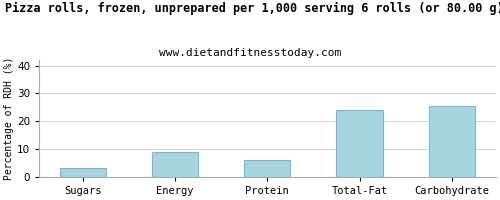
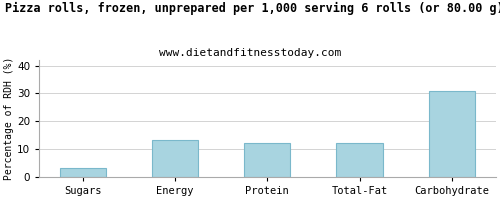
Energy: 9.0 -> 13.2
Protein: 6.0 -> 12.0
Total-Fat: 24.0 -> 12.0
Carbohydrate: 25.5 -> 31.0
